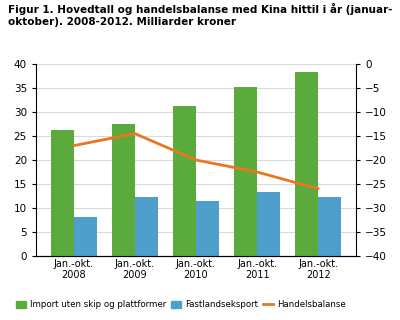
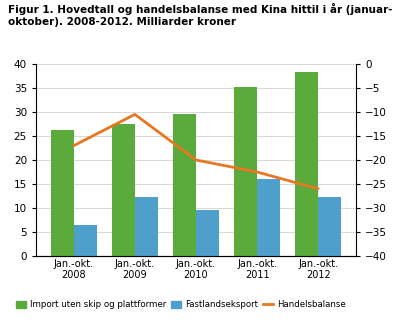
Fastlandseksport/Jan.-okt. 2008: 8.2 -> 6.5
Handelsbalanse/Jan.-okt. 2009: -14.5 -> -10.5
Import uten skip og plattformer/Jan.-okt. 2010: 31.2 -> 29.5
Fastlandseksport/Jan.-okt. 2010: 11.4 -> 9.5
Fastlandseksport/Jan.-okt. 2011: 13.3 -> 16.0
